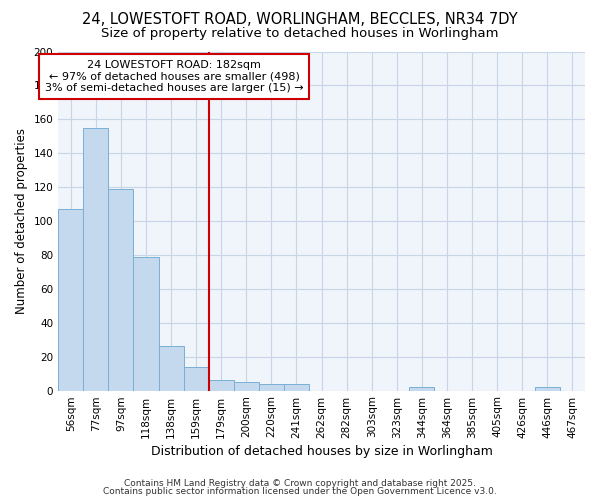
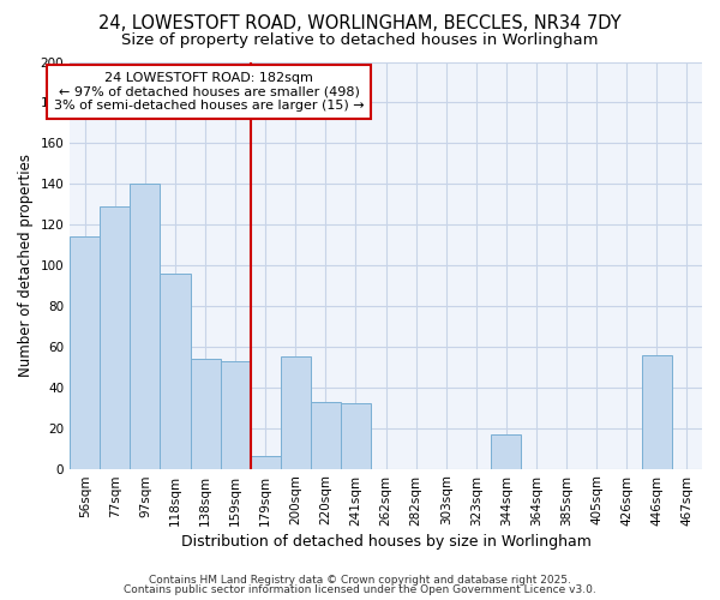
56sqm: 107 -> 114
77sqm: 155 -> 129
97sqm: 119 -> 140
118sqm: 79 -> 96
138sqm: 26 -> 54
159sqm: 14 -> 53
200sqm: 5 -> 55
220sqm: 4 -> 33
241sqm: 4 -> 32
344sqm: 2 -> 17
446sqm: 2 -> 56
